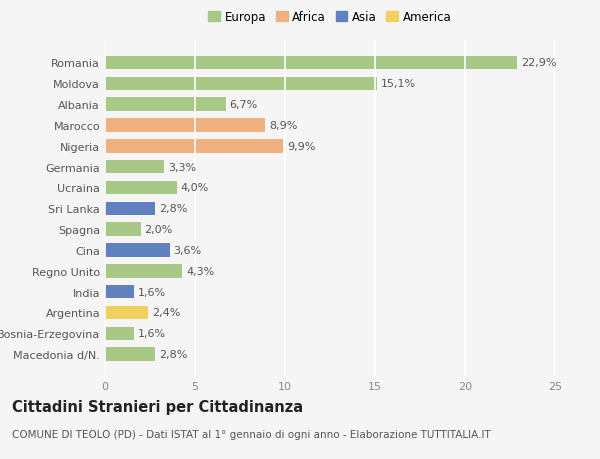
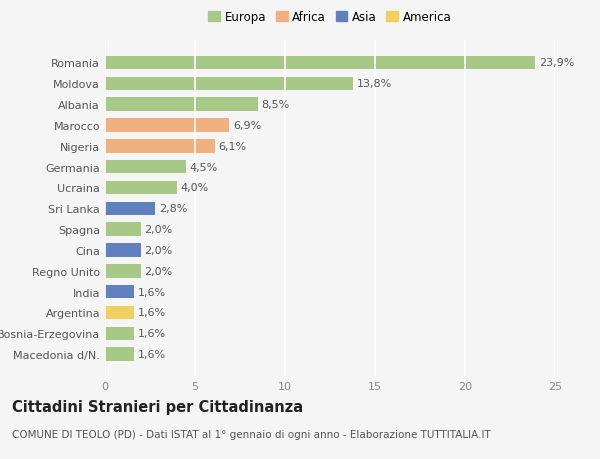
Romania: 22,9% -> 23,9%
Moldova: 15,1% -> 13,8%
Albania: 6,7% -> 8,5%
Marocco: 8,9% -> 6,9%
Nigeria: 9,9% -> 6,1%
Germania: 3,3% -> 4,5%
Cina: 3,6% -> 2,0%
Regno Unito: 4,3% -> 2,0%
Argentina: 2,4% -> 1,6%
Macedonia d/N.: 2,8% -> 1,6%
